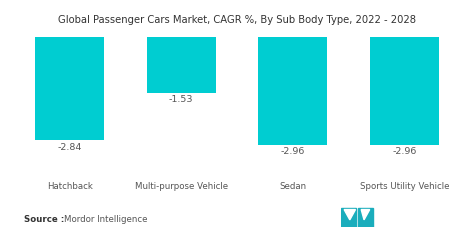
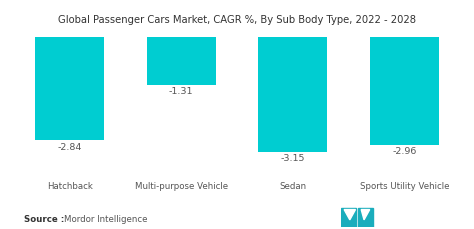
Multi-purpose Vehicle: -1.53 -> -1.31
Sedan: -2.96 -> -3.15
